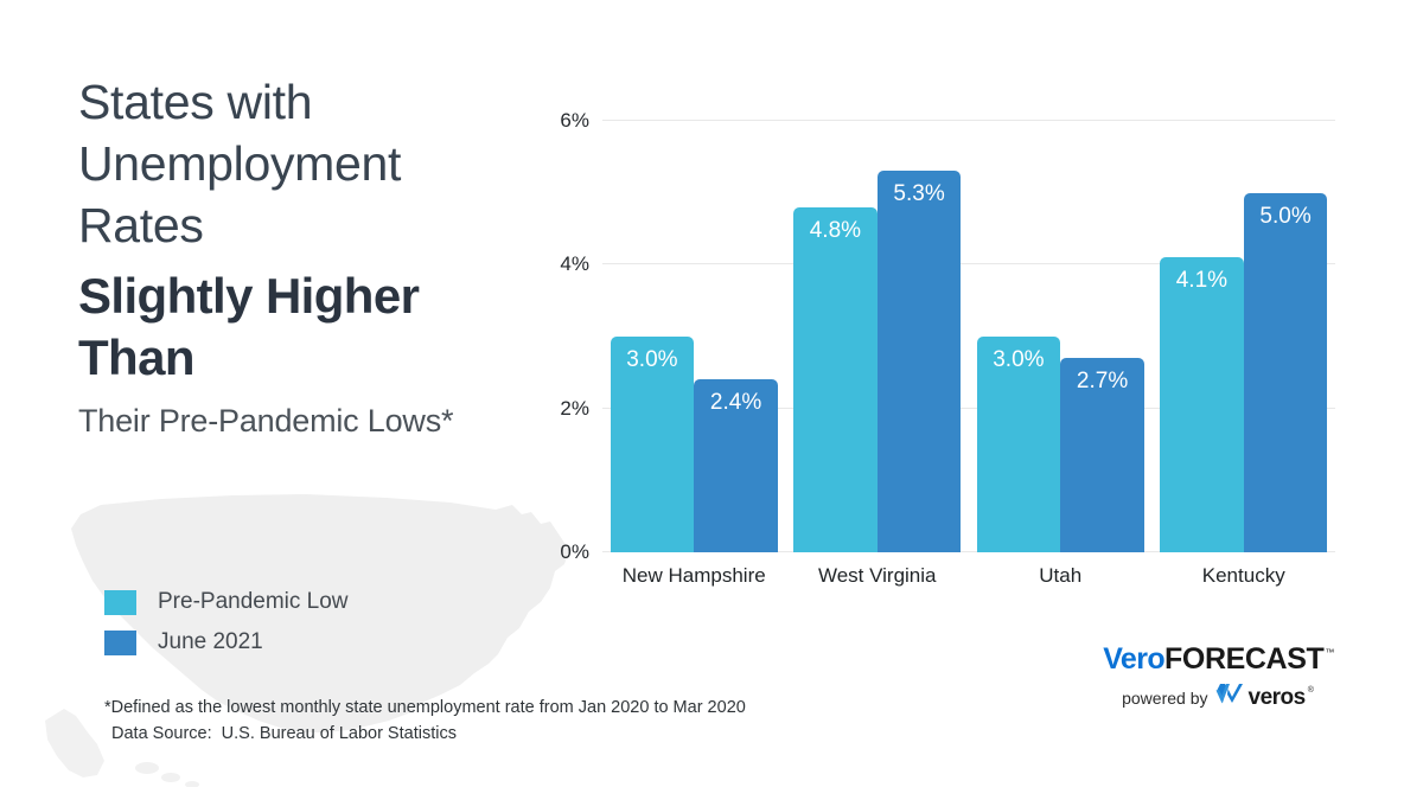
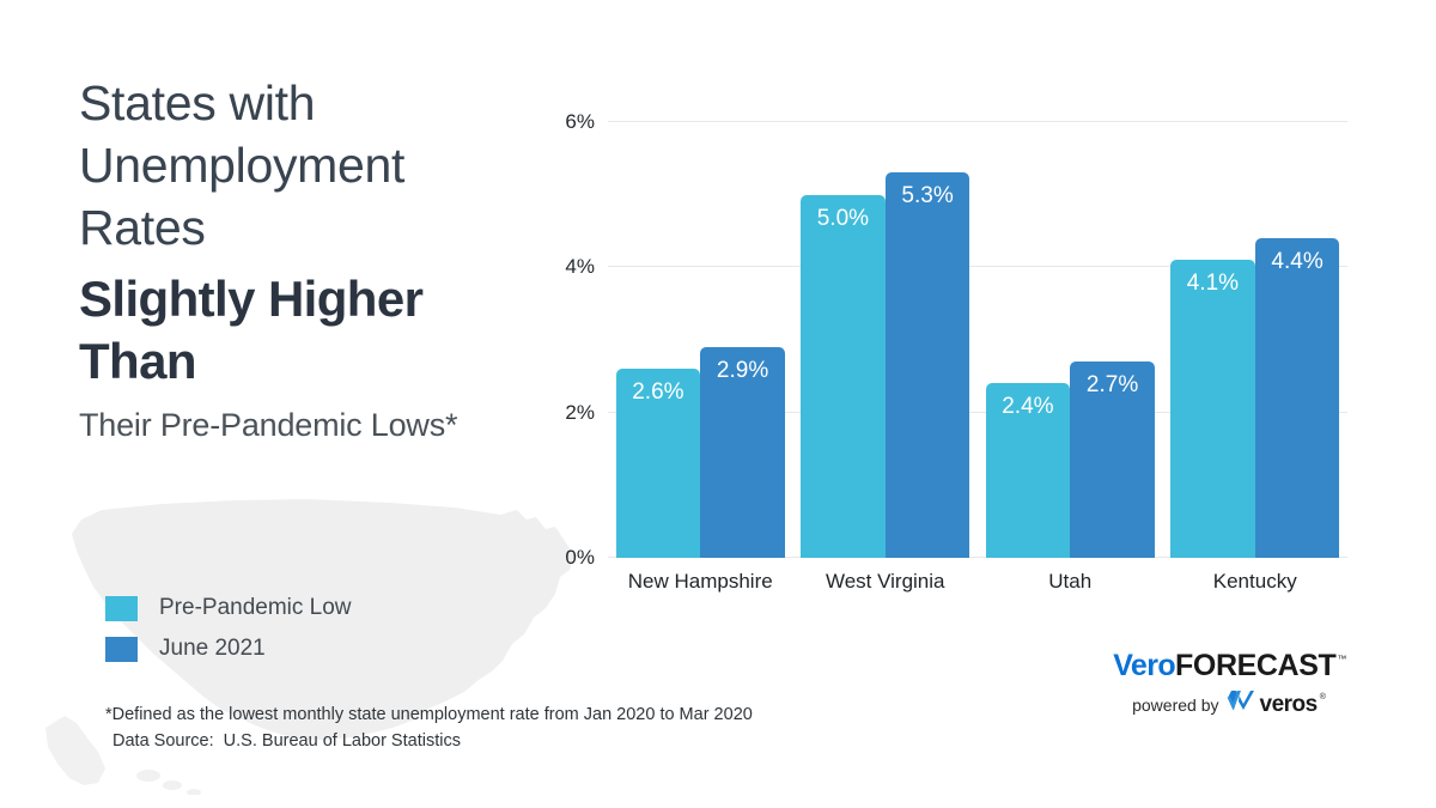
Pre-Pandemic Low/New Hampshire: 3.0% -> 2.6%
June 2021/New Hampshire: 2.4% -> 2.9%
Pre-Pandemic Low/West Virginia: 4.8% -> 5.0%
Pre-Pandemic Low/Utah: 3.0% -> 2.4%
June 2021/Kentucky: 5.0% -> 4.4%
